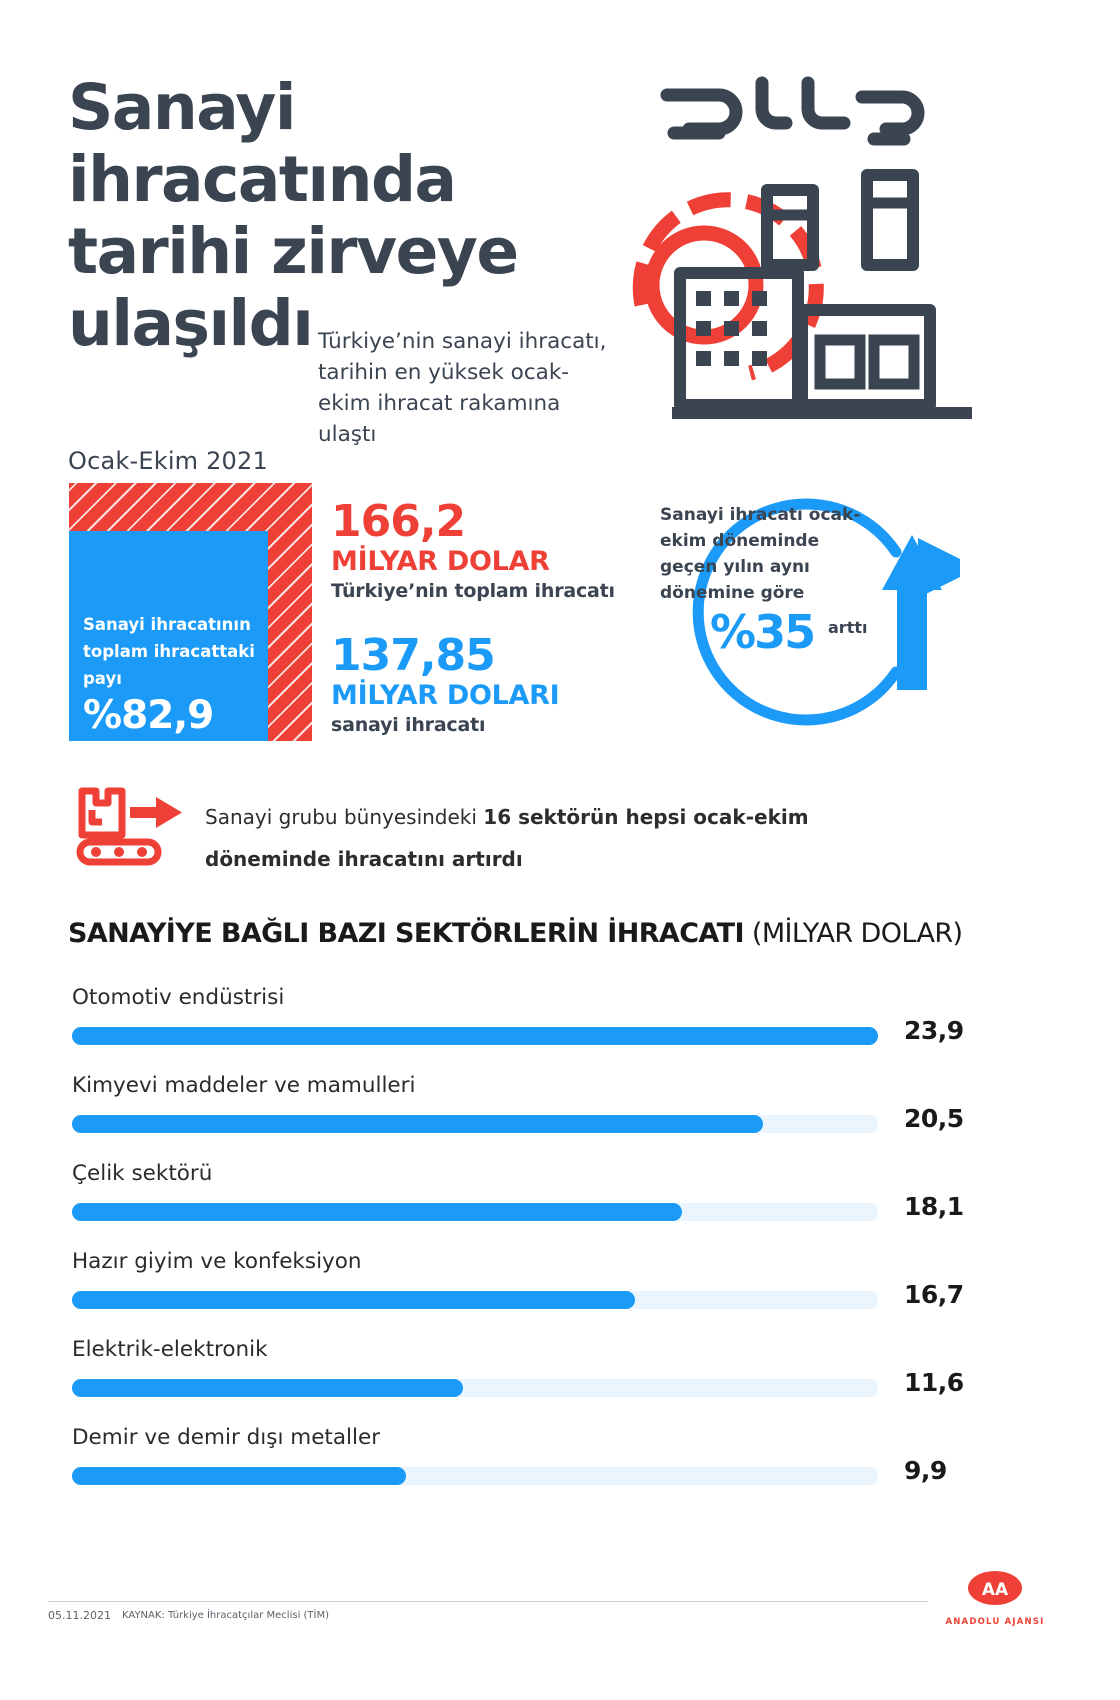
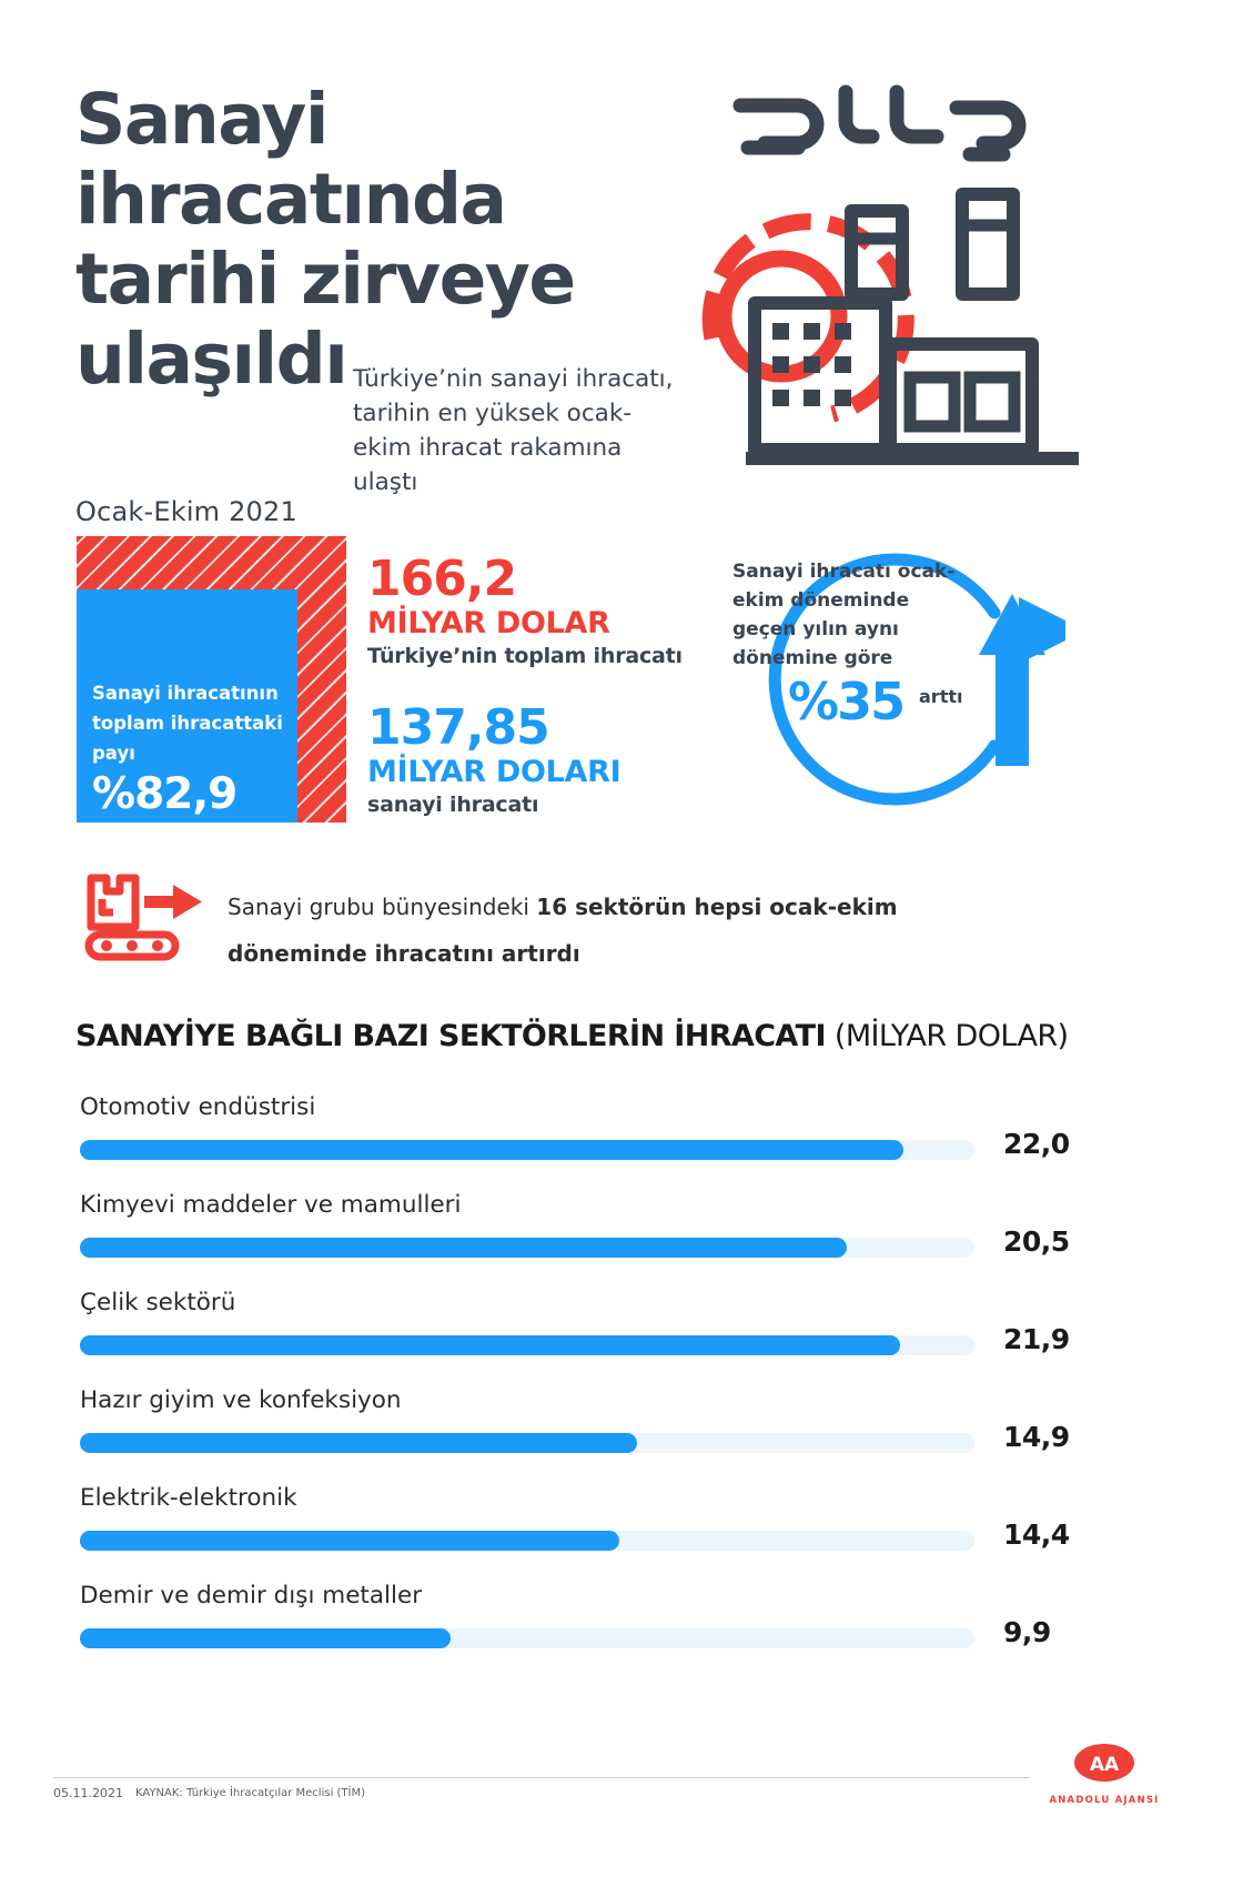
Otomotiv endüstrisi: 23,9 -> 22,0
Çelik sektörü: 18,1 -> 21,9
Hazır giyim ve konfeksiyon: 16,7 -> 14,9
Elektrik-elektronik: 11,6 -> 14,4
